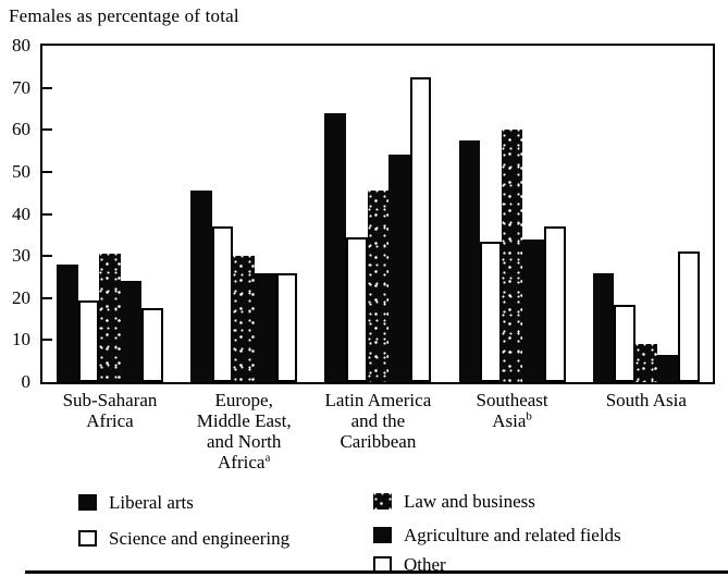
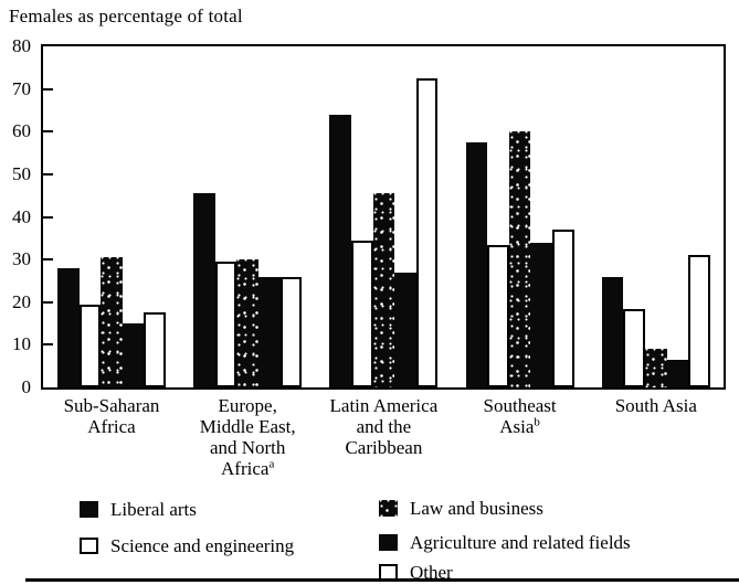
Agriculture and related fields/Sub-Saharan Africa: 24 -> 15
Science and engineering/Europe, Middle East, and North Africa: 37 -> 30
Agriculture and related fields/Latin America and the Caribbean: 54 -> 27
